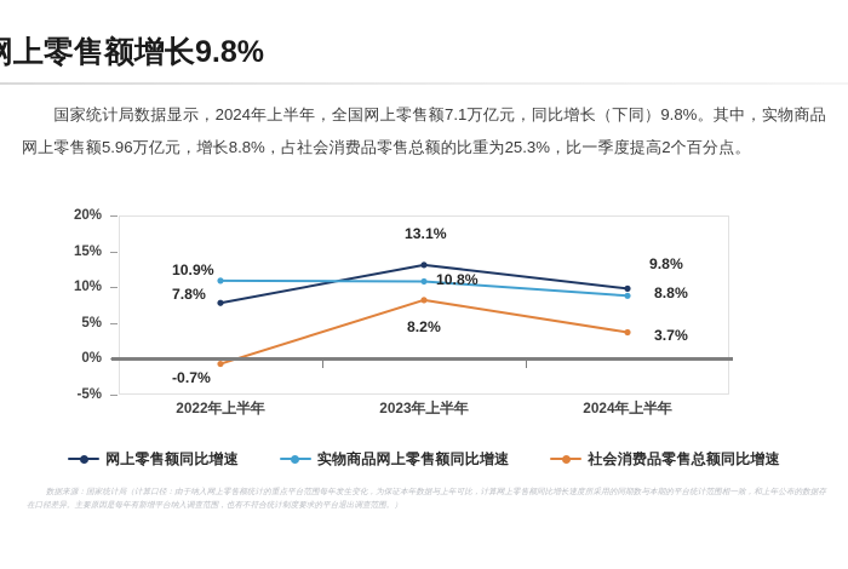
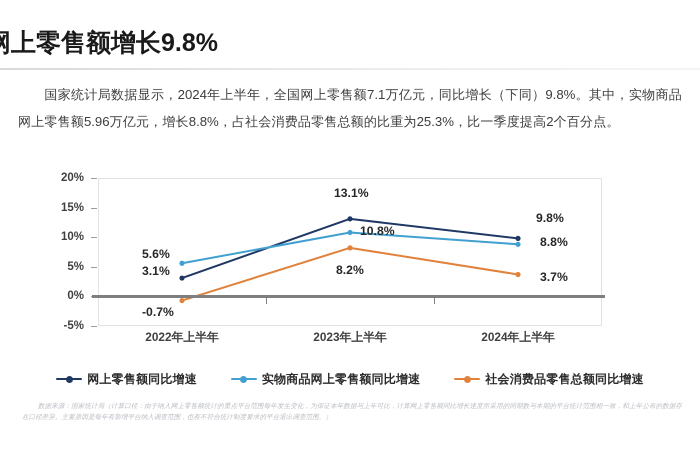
网上零售额同比增速/2022年上半年: 7.8% -> 3.1%
实物商品网上零售额同比增速/2022年上半年: 10.9% -> 5.6%
